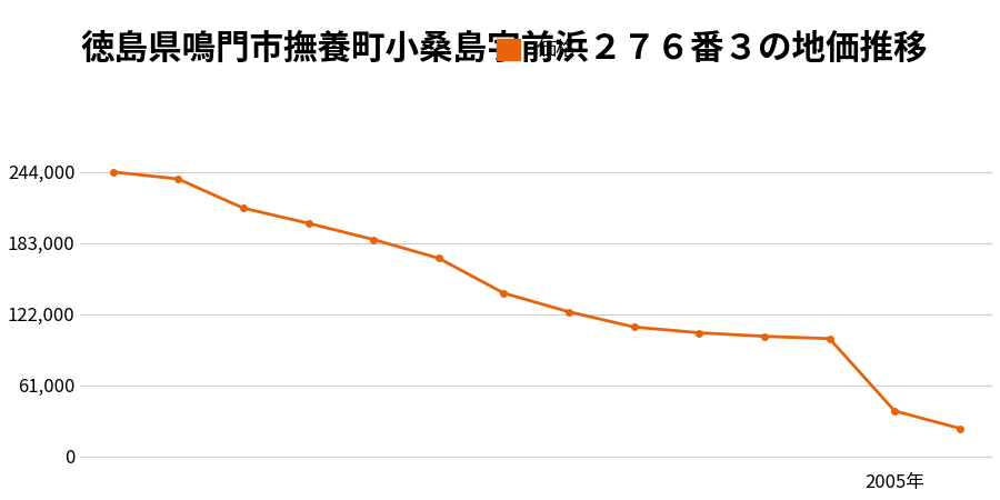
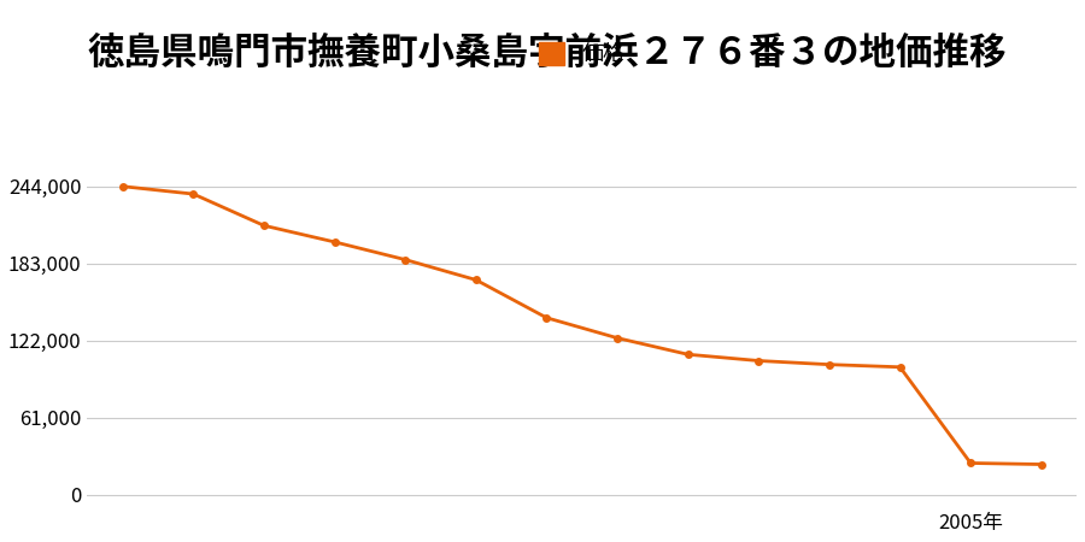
2005年: 39,000 -> 25,000
